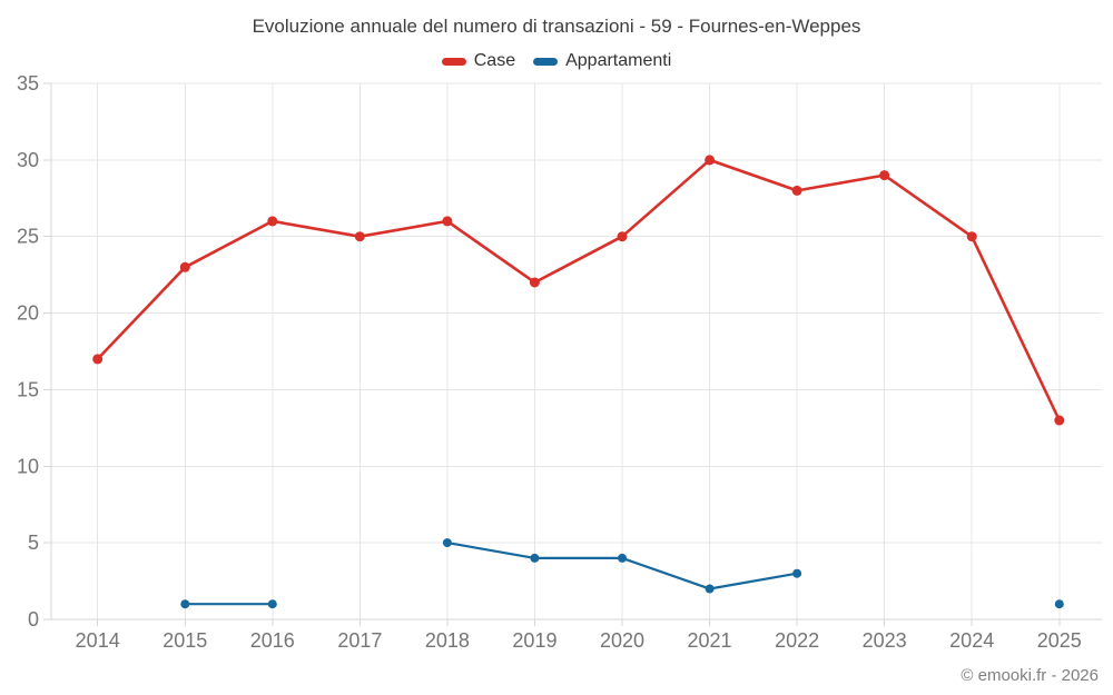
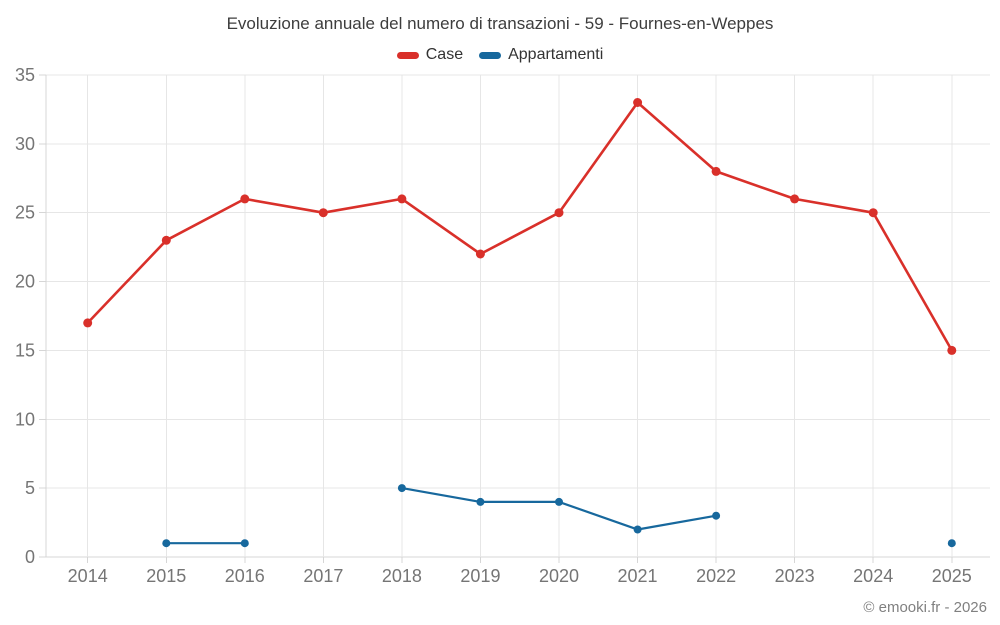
Case/2021: 30 -> 33
Case/2023: 29 -> 26
Case/2025: 13 -> 15
